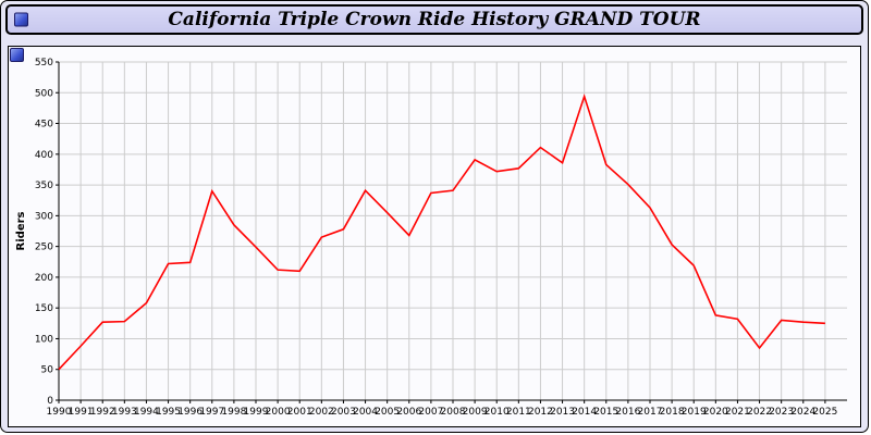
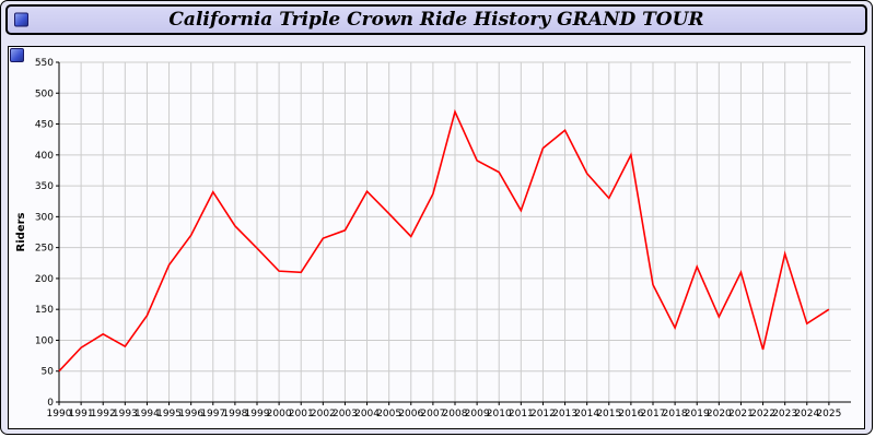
1992: 130 -> 110
1993: 130 -> 90
1994: 160 -> 140
1996: 220 -> 270
2008: 340 -> 470
2011: 380 -> 310
2013: 390 -> 440
2014: 490 -> 370
2015: 380 -> 330
2016: 350 -> 400
2017: 310 -> 190
2018: 250 -> 120
2021: 130 -> 210
2023: 130 -> 240
2025: 120 -> 150
